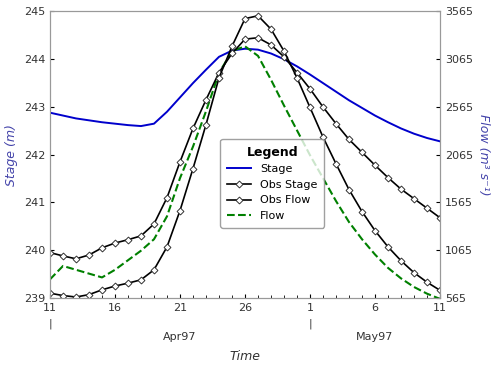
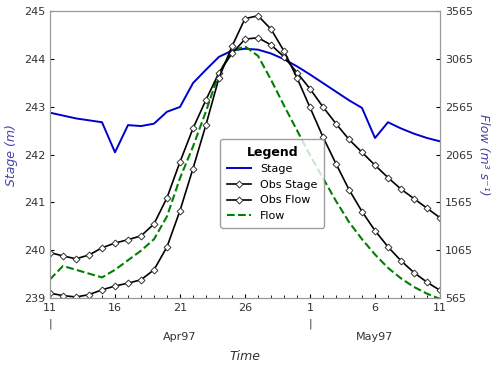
Stage/16: 242.65 -> 242.05
Stage/21: 243.20 -> 243.00
Stage/6: 242.82 -> 242.35
